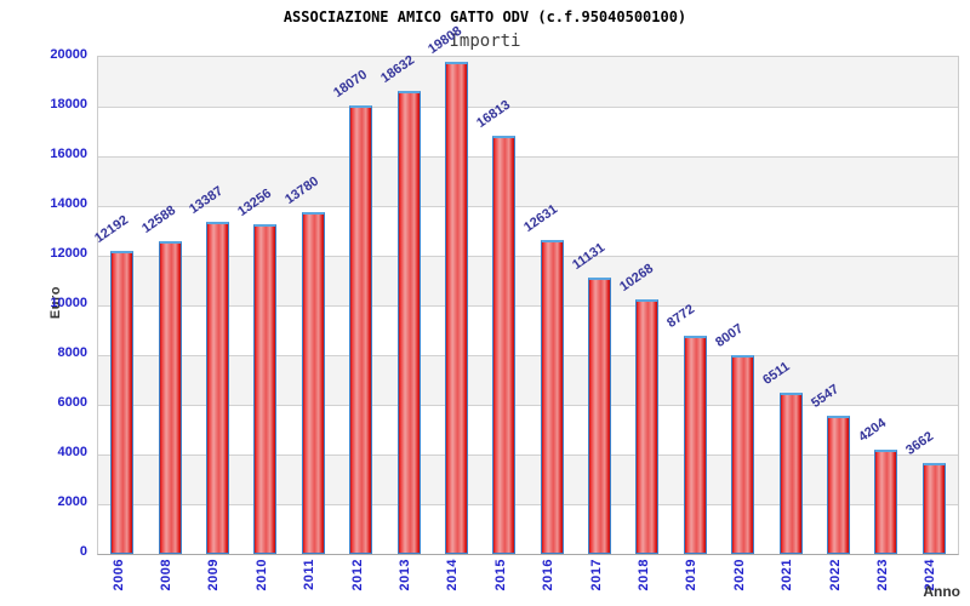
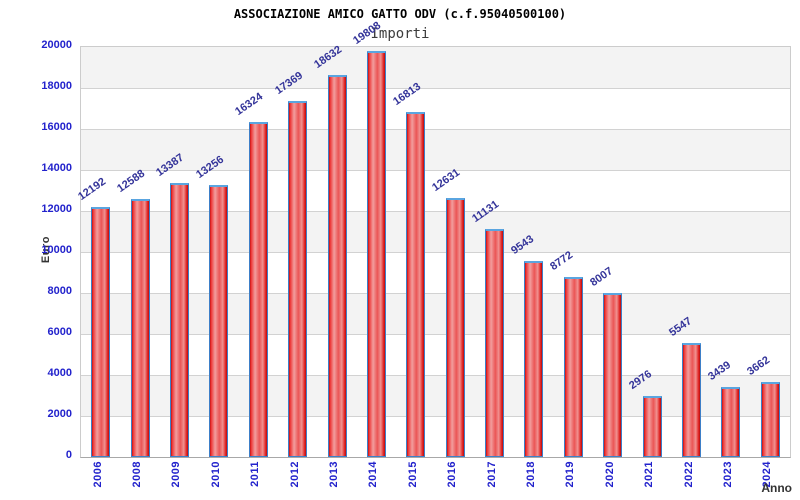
2011: 13780 -> 16324
2012: 18070 -> 17369
2018: 10268 -> 9543
2021: 6511 -> 2976
2023: 4204 -> 3439
